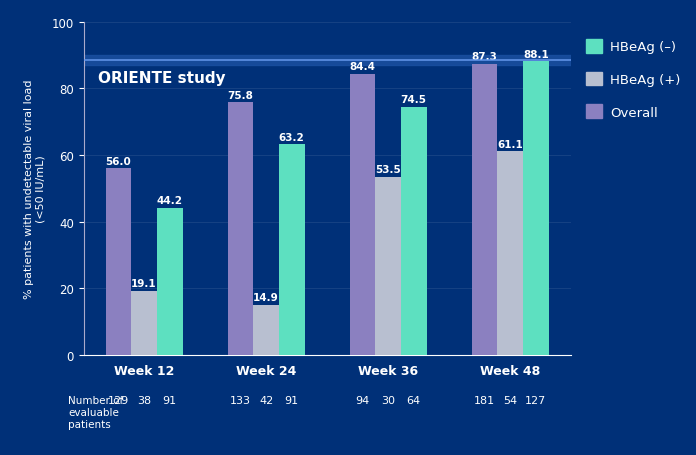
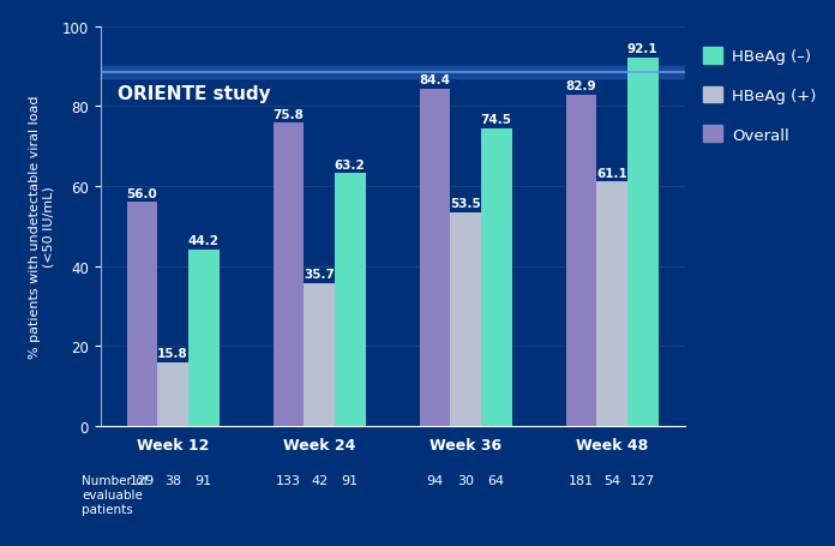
HBeAg (+)/Week 12: 19.1 -> 15.8
HBeAg (+)/Week 24: 14.9 -> 35.7
Overall/Week 48: 87.3 -> 82.9
HBeAg (–)/Week 48: 88.1 -> 92.1
